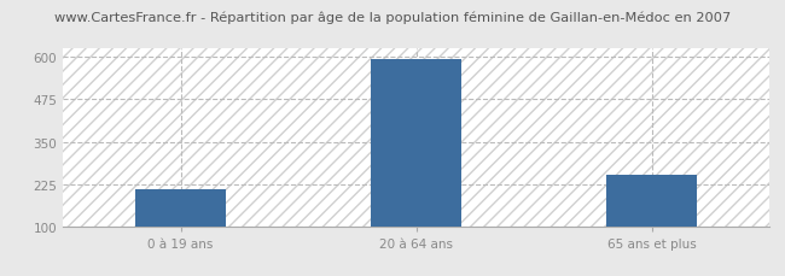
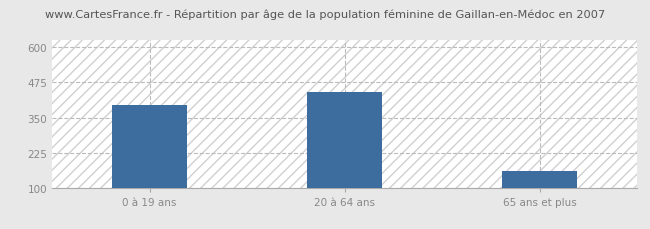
0 à 19 ans: 210 -> 395
20 à 64 ans: 595 -> 440
65 ans et plus: 252 -> 160
